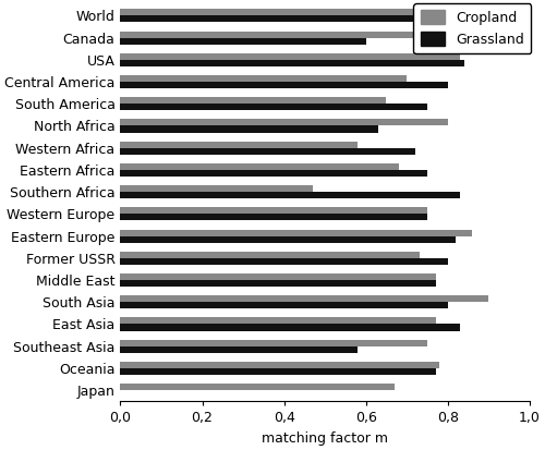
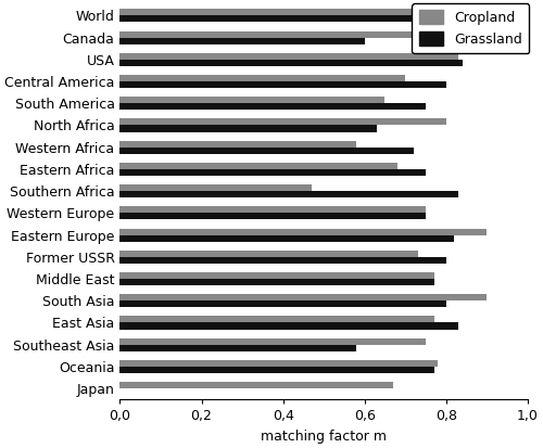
Cropland/Eastern Europe: 0,86 -> 0,90
